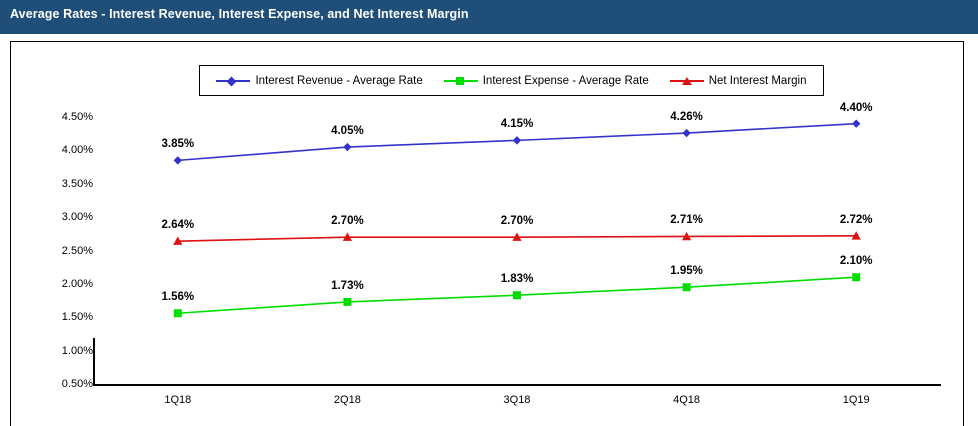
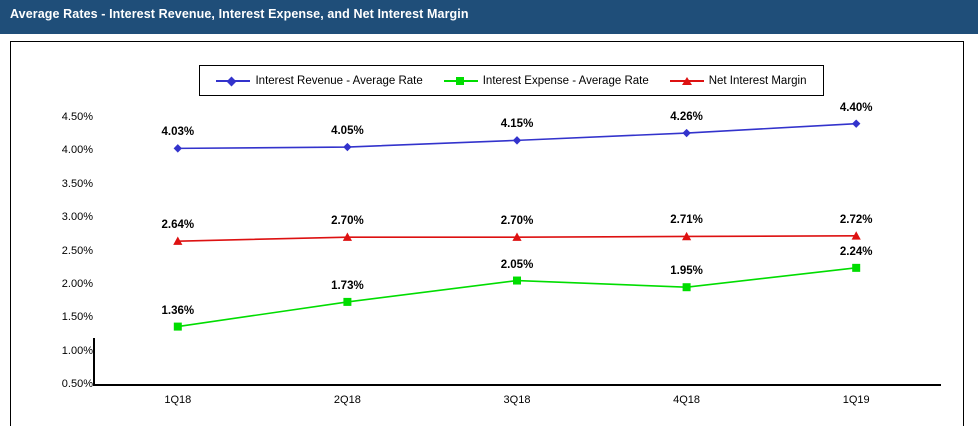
Interest Revenue - Average Rate/1Q18: 3.85% -> 4.03%
Interest Expense - Average Rate/1Q18: 1.56% -> 1.36%
Interest Expense - Average Rate/3Q18: 1.83% -> 2.05%
Interest Expense - Average Rate/1Q19: 2.10% -> 2.24%
